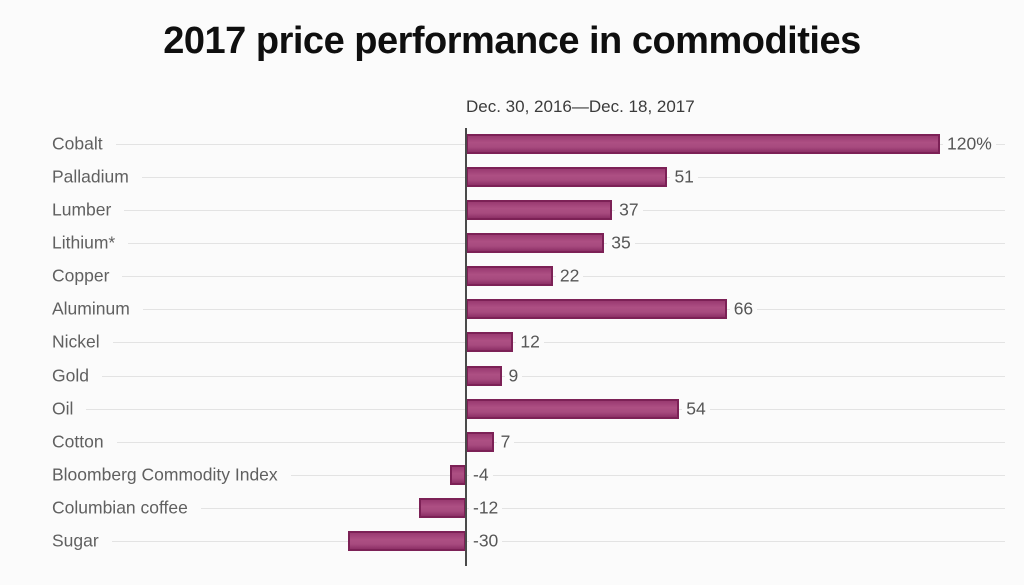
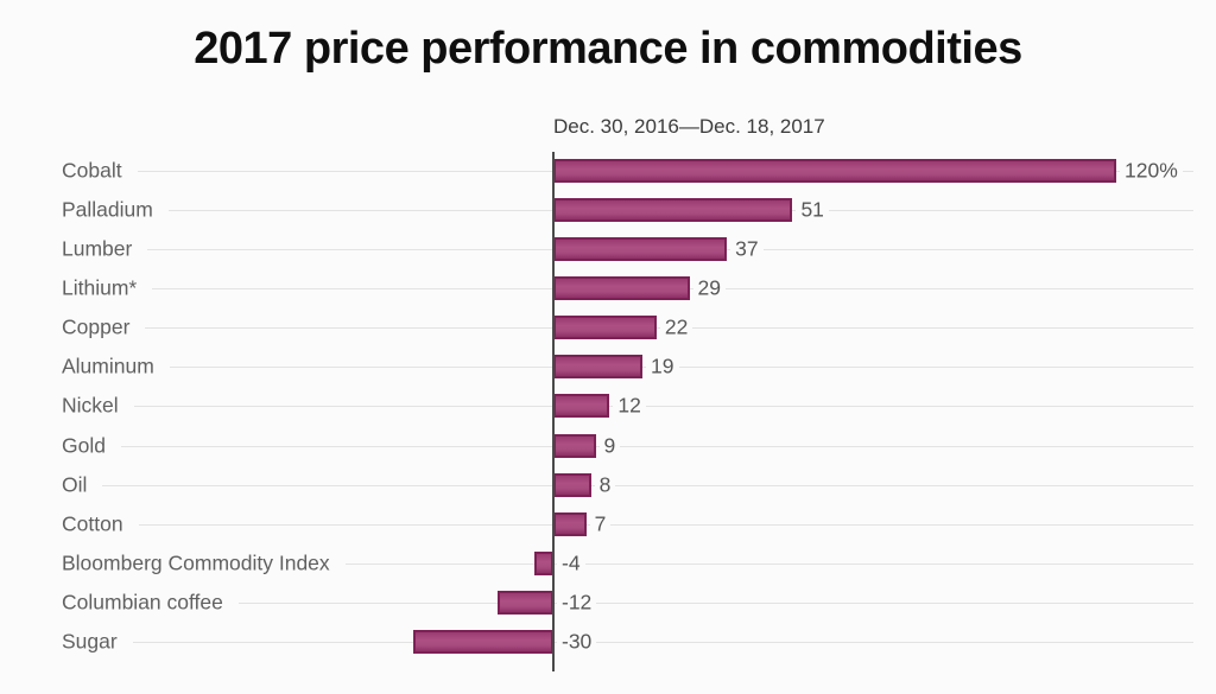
Lithium*: 35 -> 29
Aluminum: 66 -> 19
Oil: 54 -> 8
